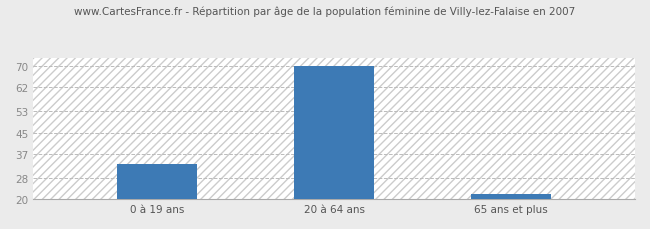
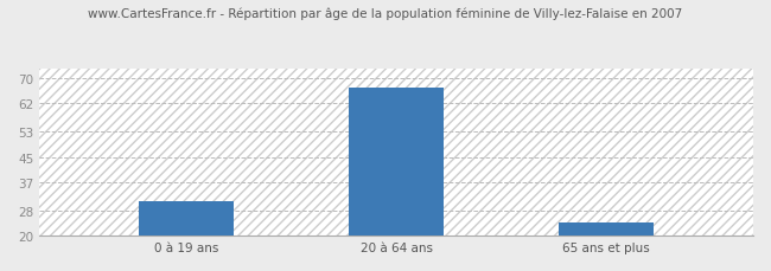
0 à 19 ans: 33 -> 31
20 à 64 ans: 70 -> 67
65 ans et plus: 22 -> 24
